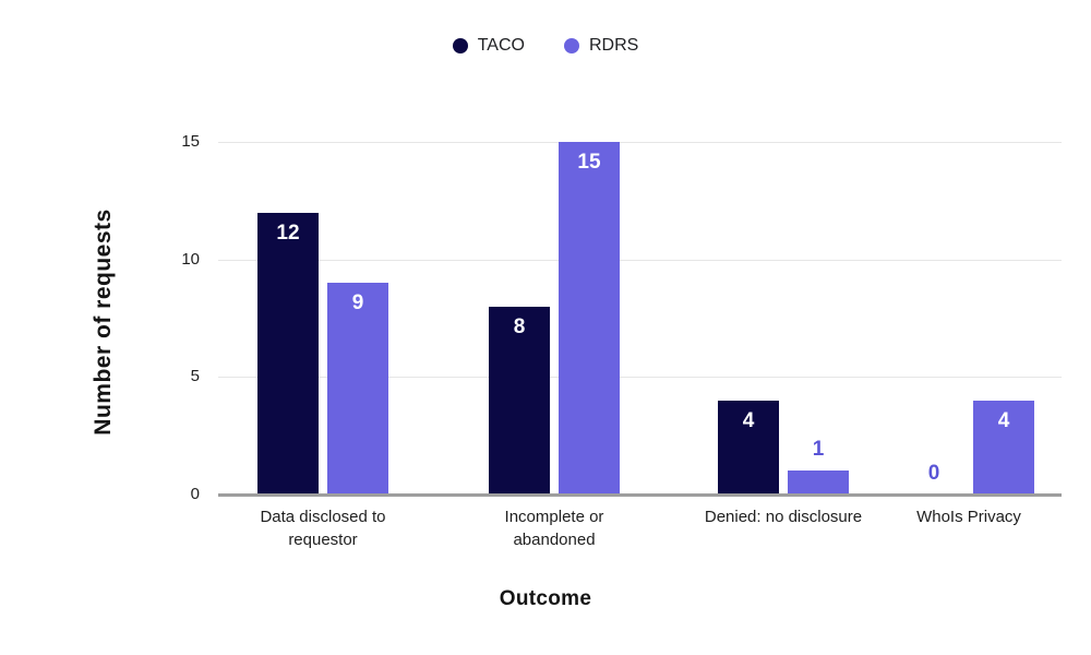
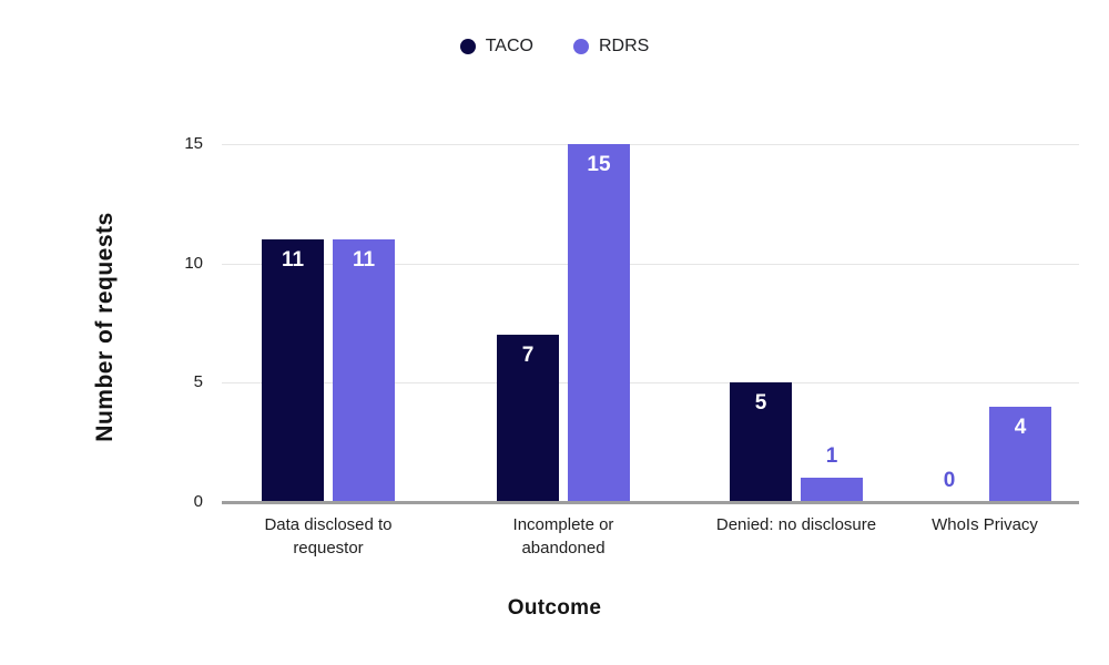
TACO/Data disclosed to requestor: 12 -> 11
RDRS/Data disclosed to requestor: 9 -> 11
TACO/Incomplete or abandoned: 8 -> 7
TACO/Denied: no disclosure: 4 -> 5
